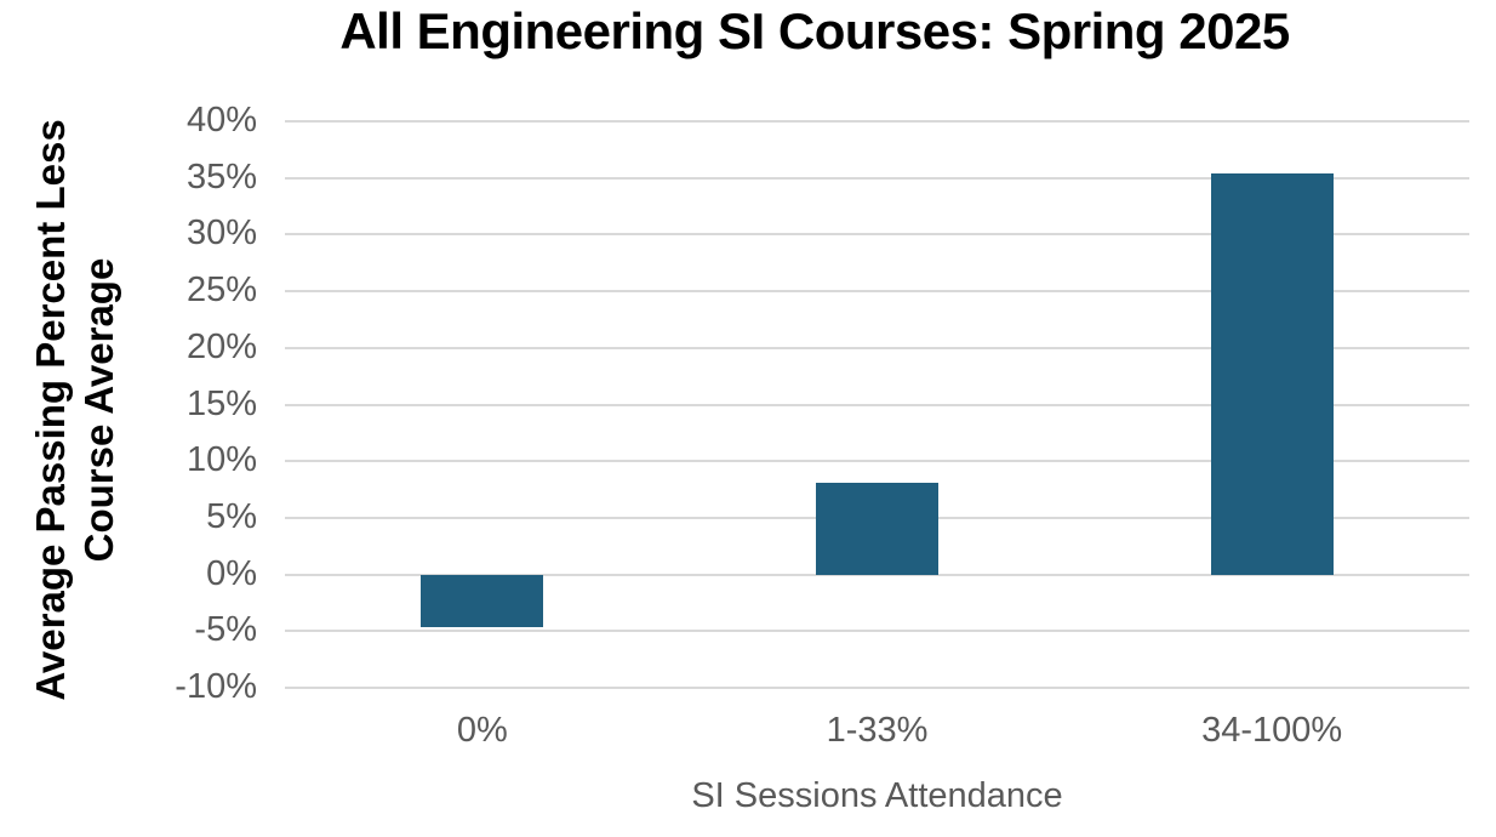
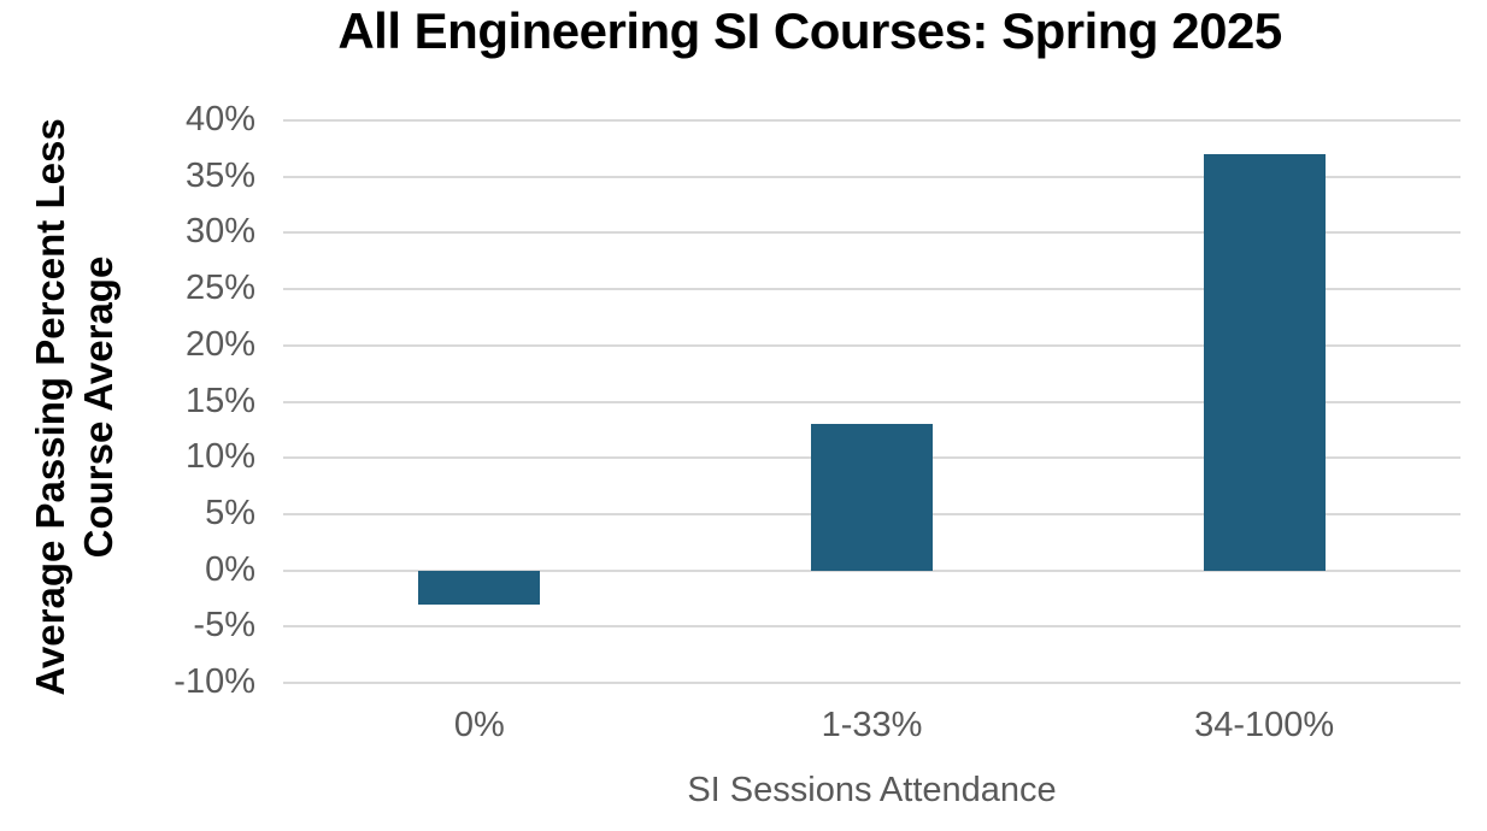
0%: -5% -> -3%
1-33%: 8% -> 13%
34-100%: 35% -> 37%
